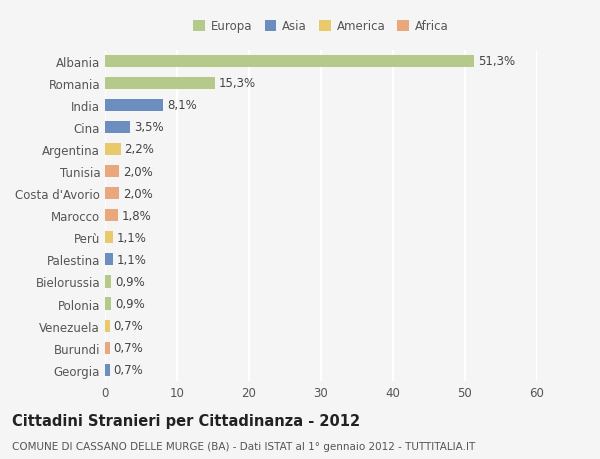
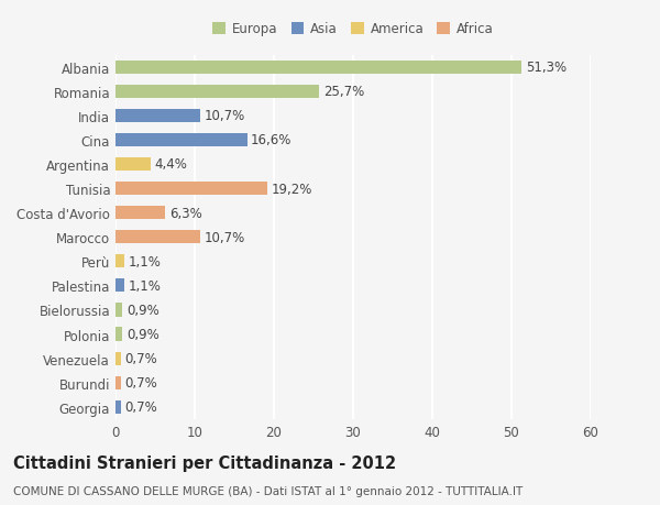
Romania: 15,3% -> 25,7%
India: 8,1% -> 10,7%
Cina: 3,5% -> 16,6%
Argentina: 2,2% -> 4,4%
Tunisia: 2,0% -> 19,2%
Costa d'Avorio: 2,0% -> 6,3%
Marocco: 1,8% -> 10,7%
